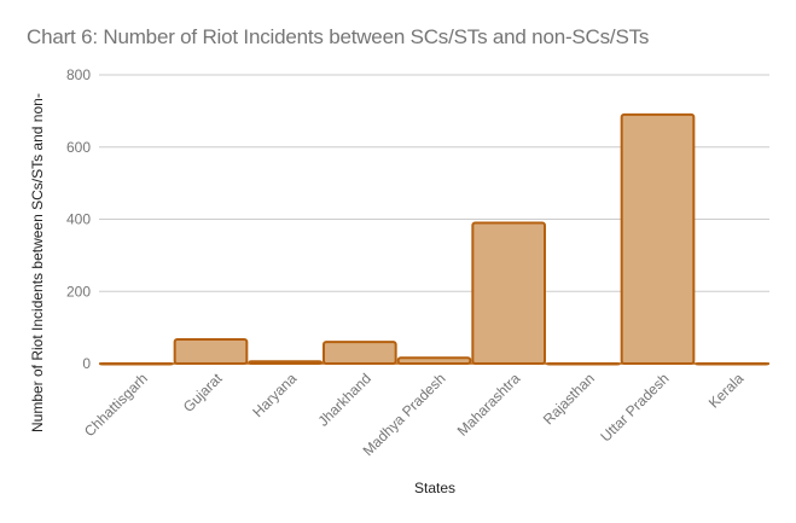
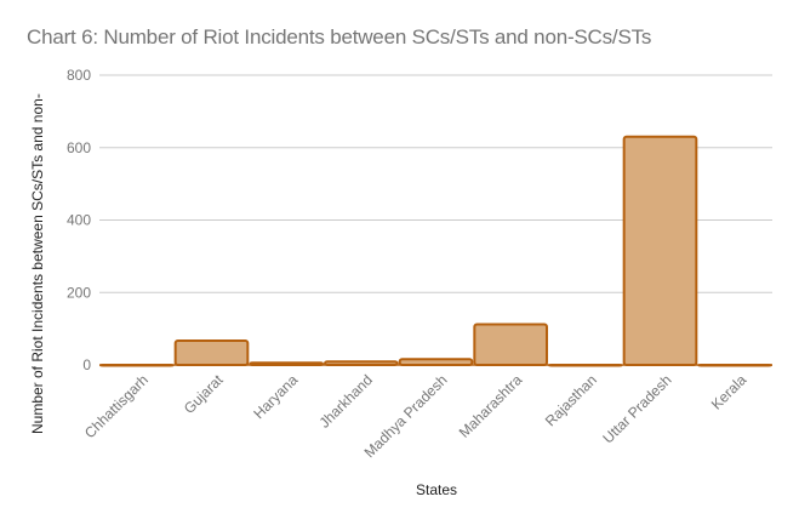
Jharkhand: 60 -> 10
Maharashtra: 390 -> 110
Uttar Pradesh: 690 -> 630
